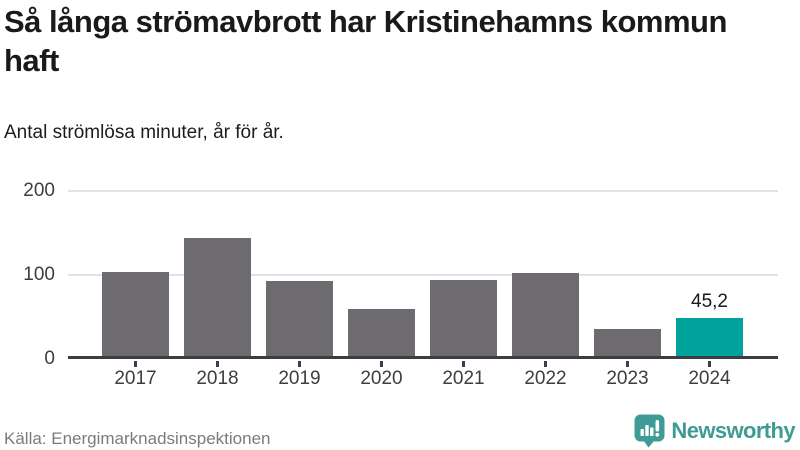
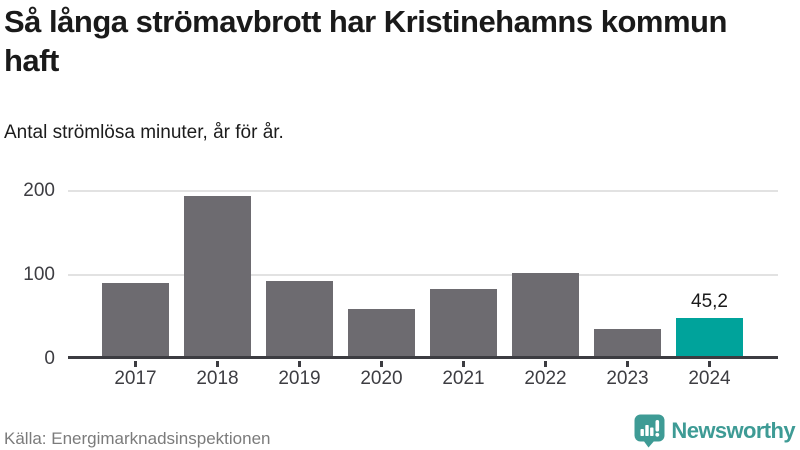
2017: 100 -> 90
2018: 140 -> 190
2021: 90 -> 80
